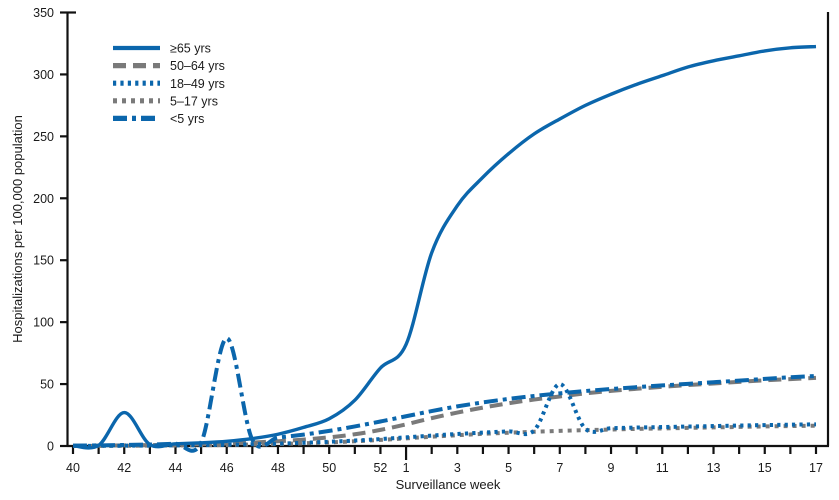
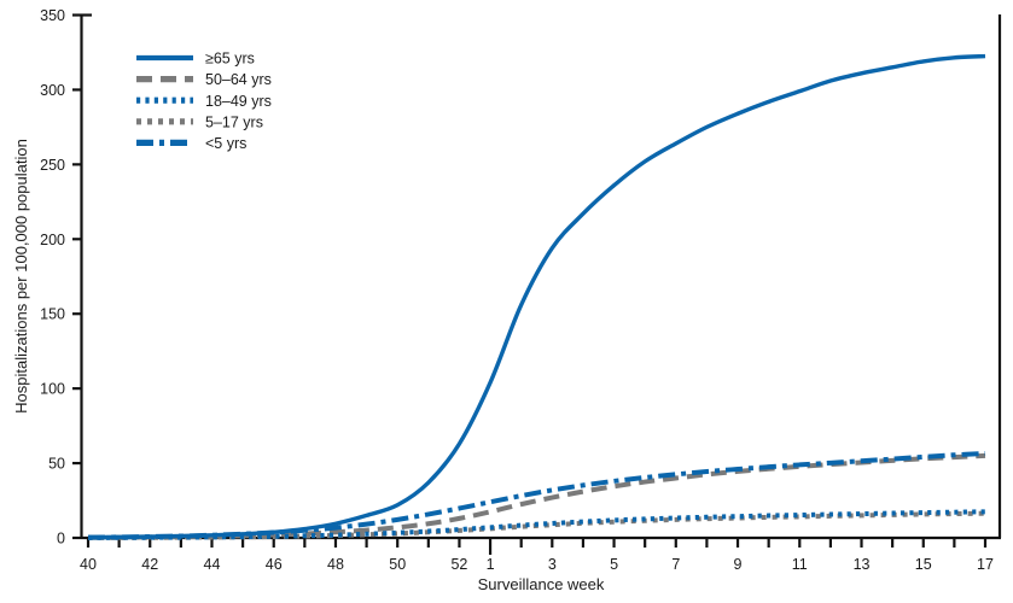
≥65 yrs/42: 27 -> 1
<5 yrs/46: 87 -> 4
≥65 yrs/1: 82 -> 104
18–49 yrs/7: 50 -> 13
